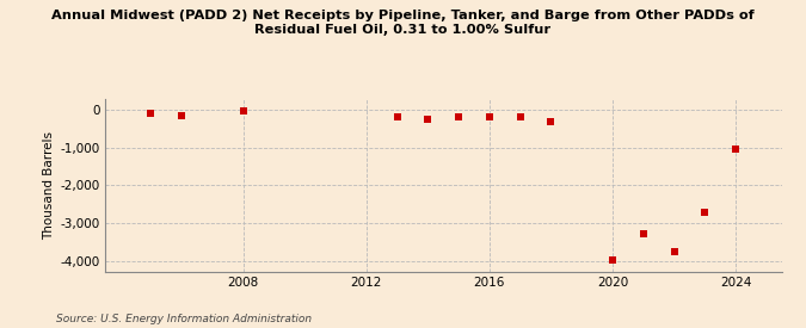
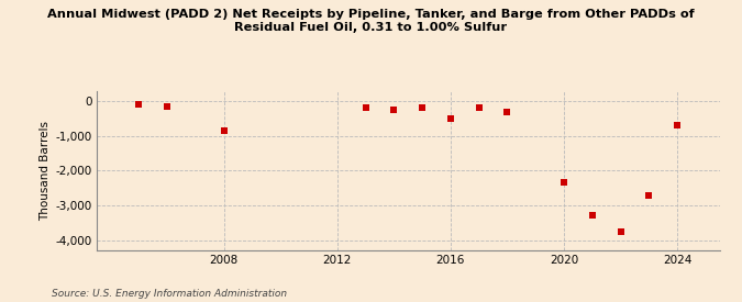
2008: -30 -> -850
2016: -200 -> -500
2020: -3,980 -> -2,350
2024: -1,050 -> -700
